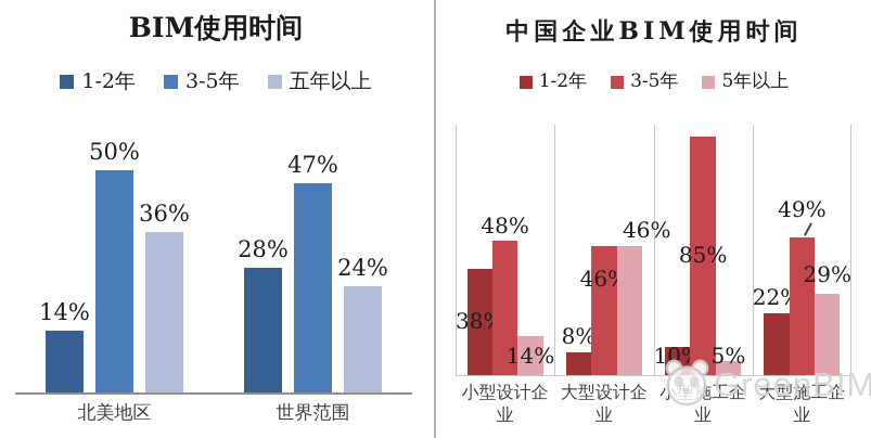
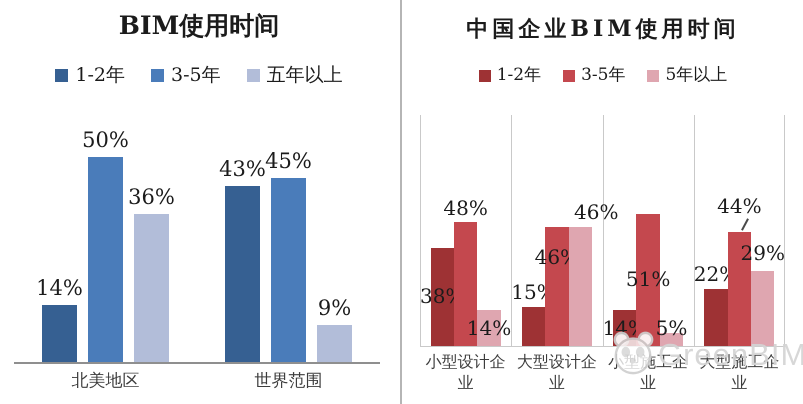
BIM使用时间/1-2年/世界范围: 28% -> 43%
BIM使用时间/3-5年/世界范围: 47% -> 45%
BIM使用时间/五年以上/世界范围: 24% -> 9%
中国企业BIM使用时间/1-2年/大型设计企业: 8% -> 15%
中国企业BIM使用时间/1-2年/小型施工企业: 10% -> 14%
中国企业BIM使用时间/3-5年/小型施工企业: 85% -> 51%
中国企业BIM使用时间/3-5年/大型施工企业: 49% -> 44%
